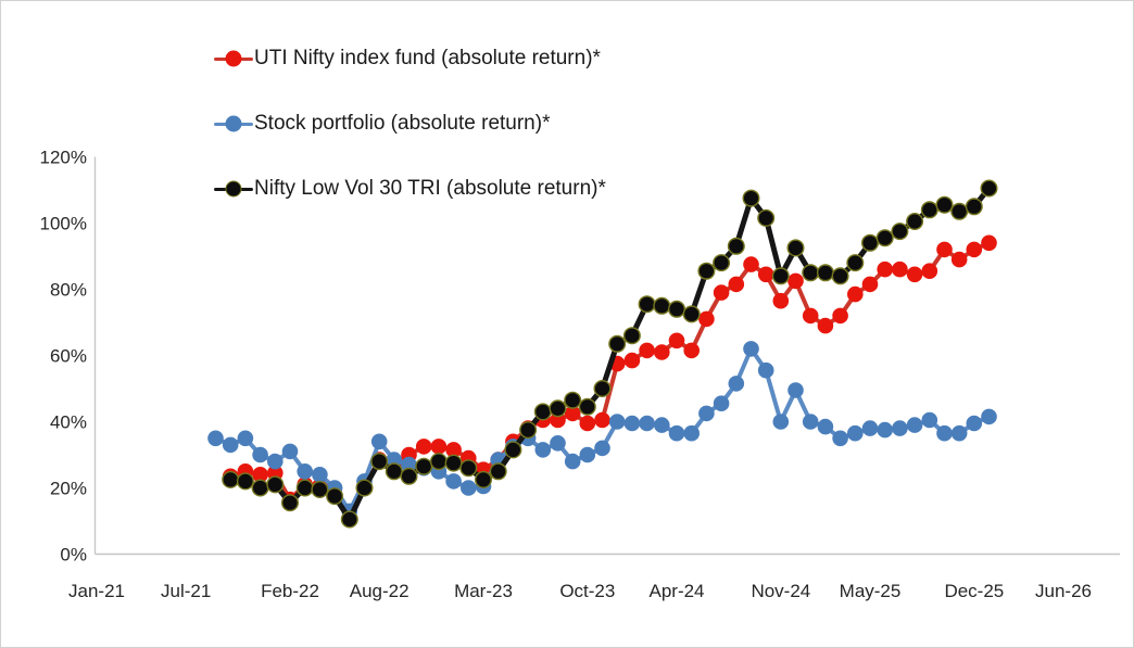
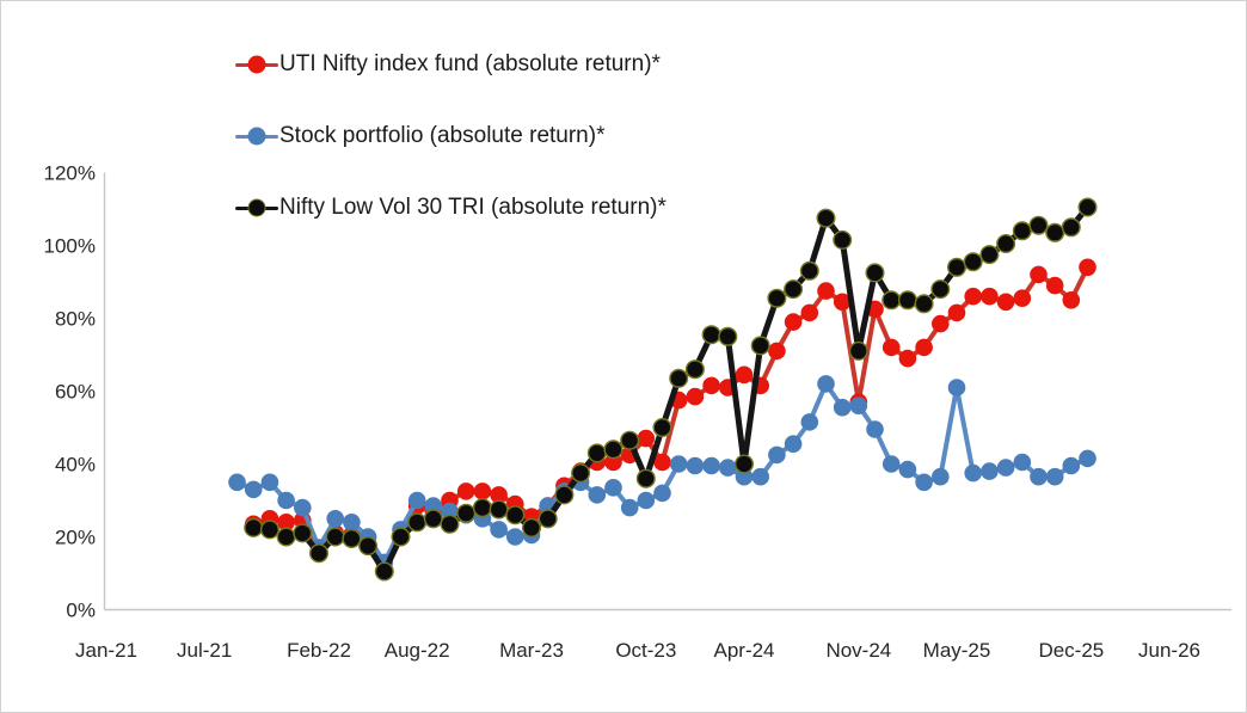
Stock portfolio (absolute return)*/Feb-22: 31% -> 17%
Stock portfolio (absolute return)*/Aug-22: 34% -> 30%
Nifty Low Vol 30 TRI (absolute return)*/Aug-22: 28% -> 24%
UTI Nifty index fund (absolute return)*/Oct-23: 40% -> 47%
Nifty Low Vol 30 TRI (absolute return)*/Oct-23: 44% -> 36%
Nifty Low Vol 30 TRI (absolute return)*/Apr-24: 74% -> 40%
UTI Nifty index fund (absolute return)*/Nov-24: 76% -> 57%
Stock portfolio (absolute return)*/Nov-24: 40% -> 56%
Nifty Low Vol 30 TRI (absolute return)*/Nov-24: 84% -> 71%
Stock portfolio (absolute return)*/May-25: 38% -> 61%
UTI Nifty index fund (absolute return)*/Dec-25: 92% -> 85%
